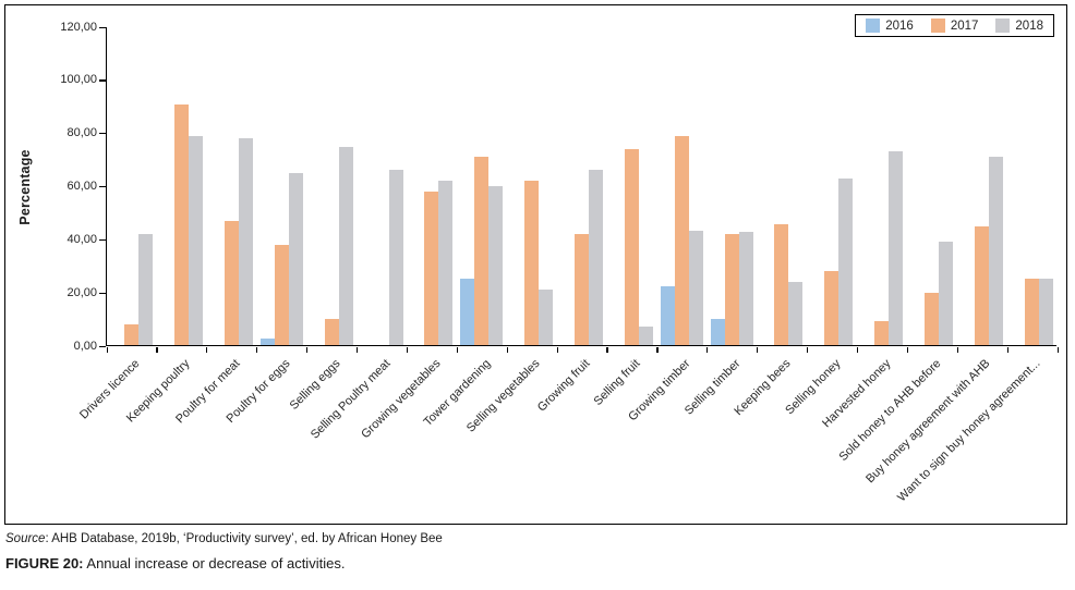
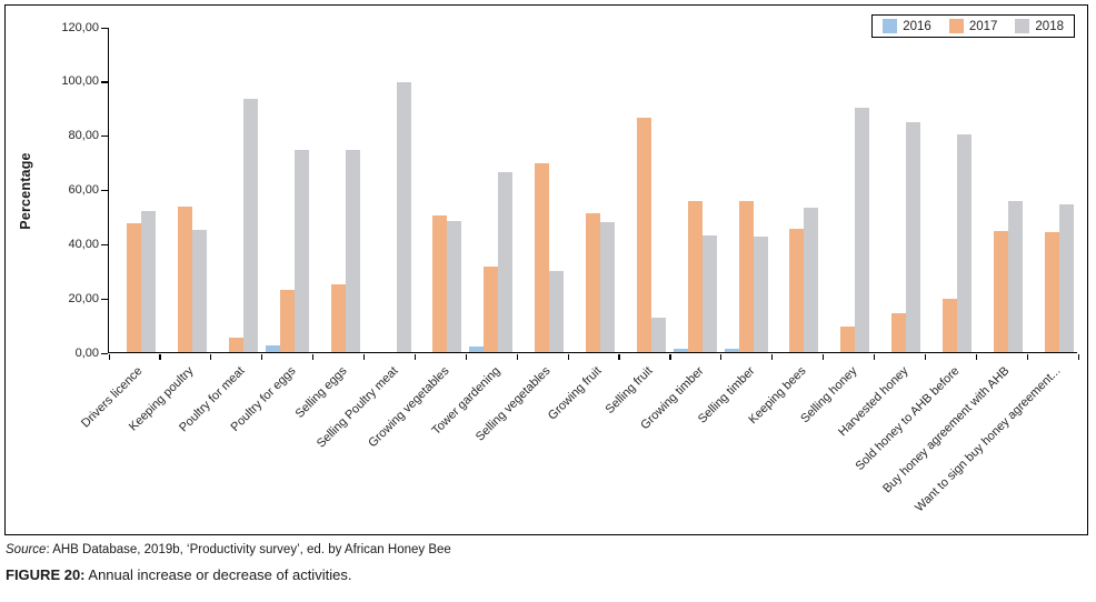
2017/Drivers licence: 8 -> 48
2018/Drivers licence: 42 -> 52
2017/Keeping poultry: 91 -> 54
2018/Keeping poultry: 79 -> 45
2017/Poultry for meat: 47 -> 6
2018/Poultry for meat: 78 -> 94
2017/Poultry for eggs: 38 -> 23
2018/Poultry for eggs: 65 -> 75
2017/Selling eggs: 10 -> 25
2018/Selling Poultry meat: 66 -> 100
2017/Growing vegetables: 58 -> 51
2018/Growing vegetables: 62 -> 49
2016/Tower gardening: 25 -> 2
2017/Tower gardening: 71 -> 32
2018/Tower gardening: 60 -> 67
2017/Selling vegetables: 62 -> 70
2018/Selling vegetables: 21 -> 30
2017/Growing fruit: 42 -> 51
2018/Growing fruit: 66 -> 48
2017/Selling fruit: 74 -> 87
2018/Selling fruit: 7 -> 13
2016/Growing timber: 22 -> 1
2017/Growing timber: 79 -> 56
2016/Selling timber: 10 -> 1
2017/Selling timber: 42 -> 56
2018/Keeping bees: 24 -> 53
2017/Selling honey: 28 -> 10
2018/Selling honey: 63 -> 90
2017/Harvested honey: 9 -> 14
2018/Harvested honey: 73 -> 85
2018/Sold honey to AHB before: 39 -> 81
2018/Buy honey agreement with AHB: 71 -> 56
2017/Want to sign buy honey agreement...: 25 -> 44
2018/Want to sign buy honey agreement...: 25 -> 54
